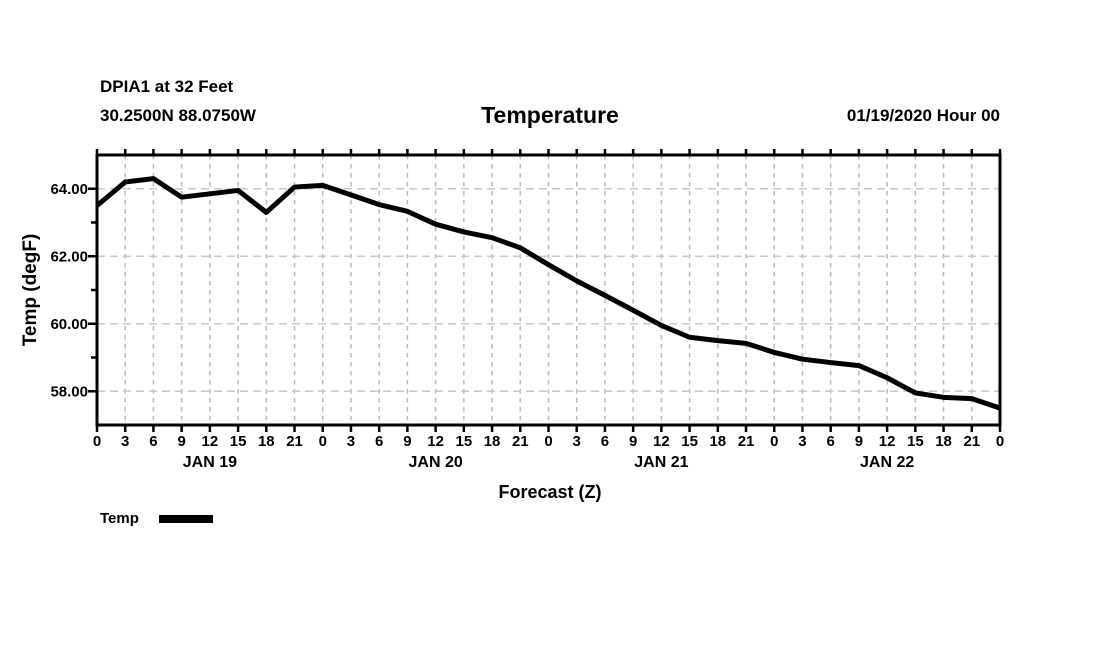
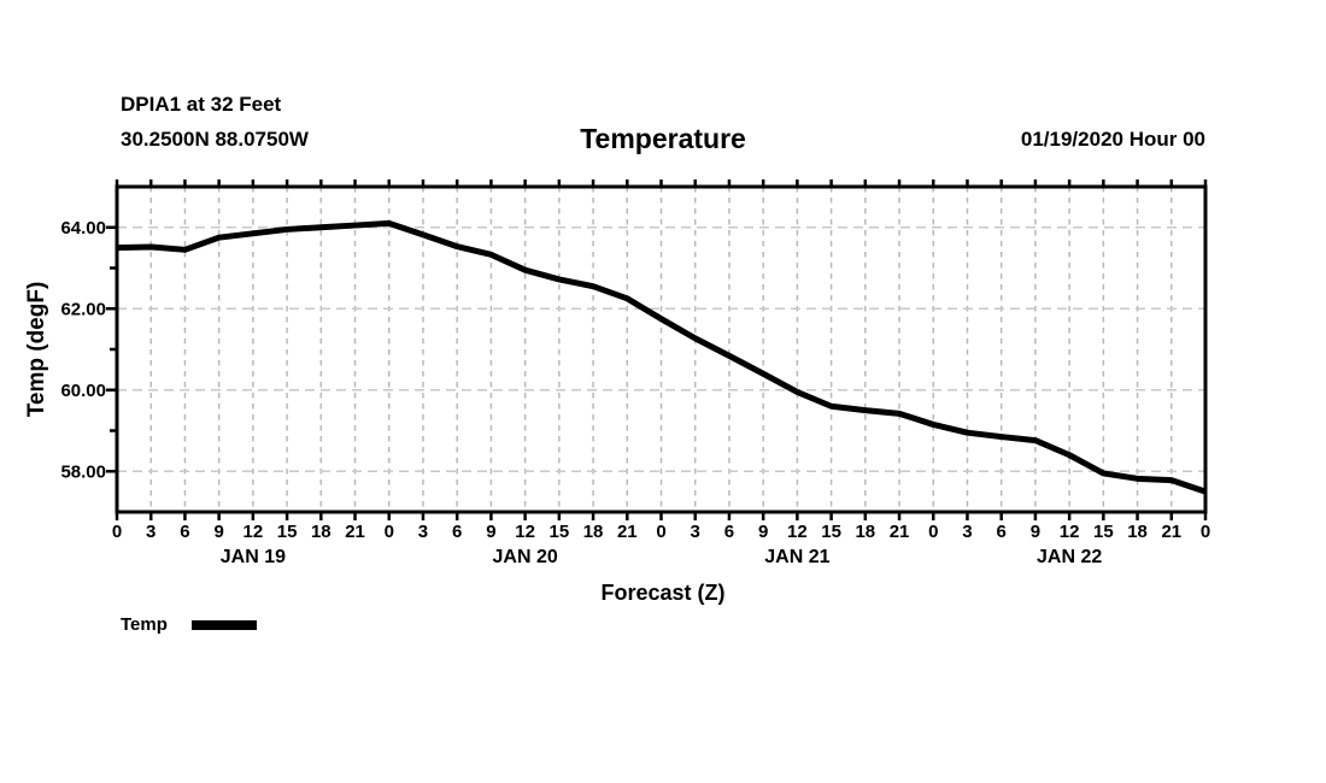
3: 64.2 -> 63.5
6: 64.3 -> 63.5
18: 63.3 -> 64.0
